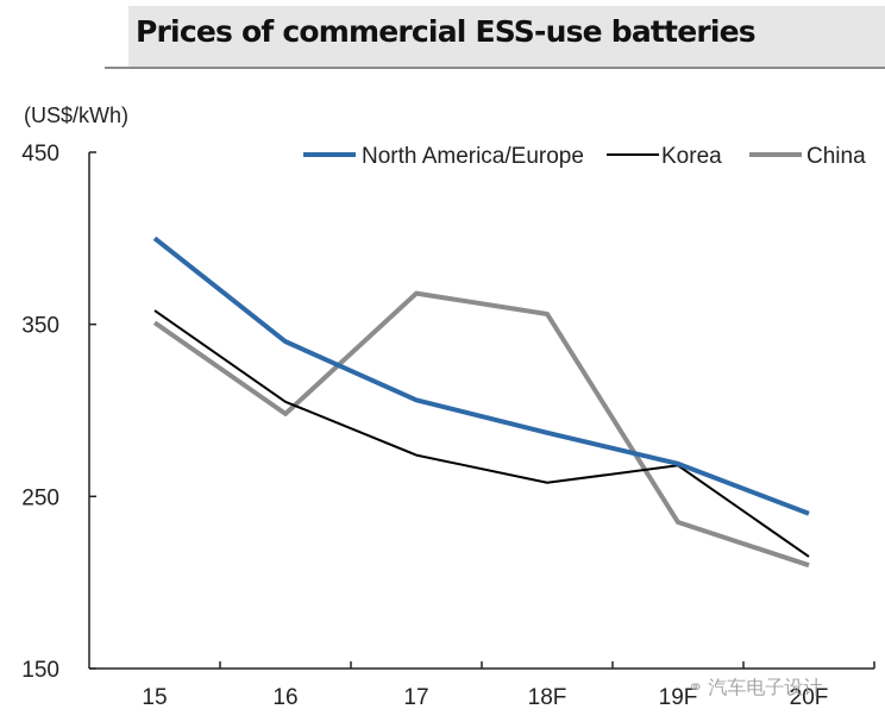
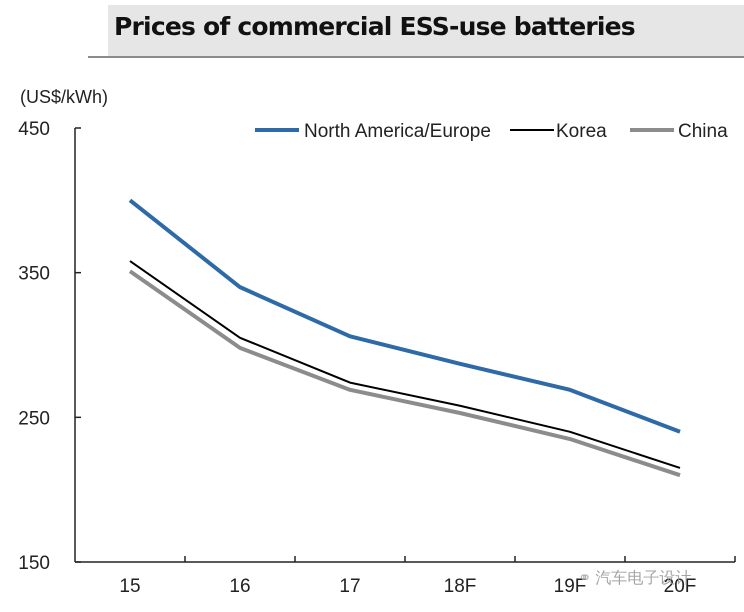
China/17: 368 -> 269
China/18F: 356 -> 253
Korea/19F: 268 -> 240
